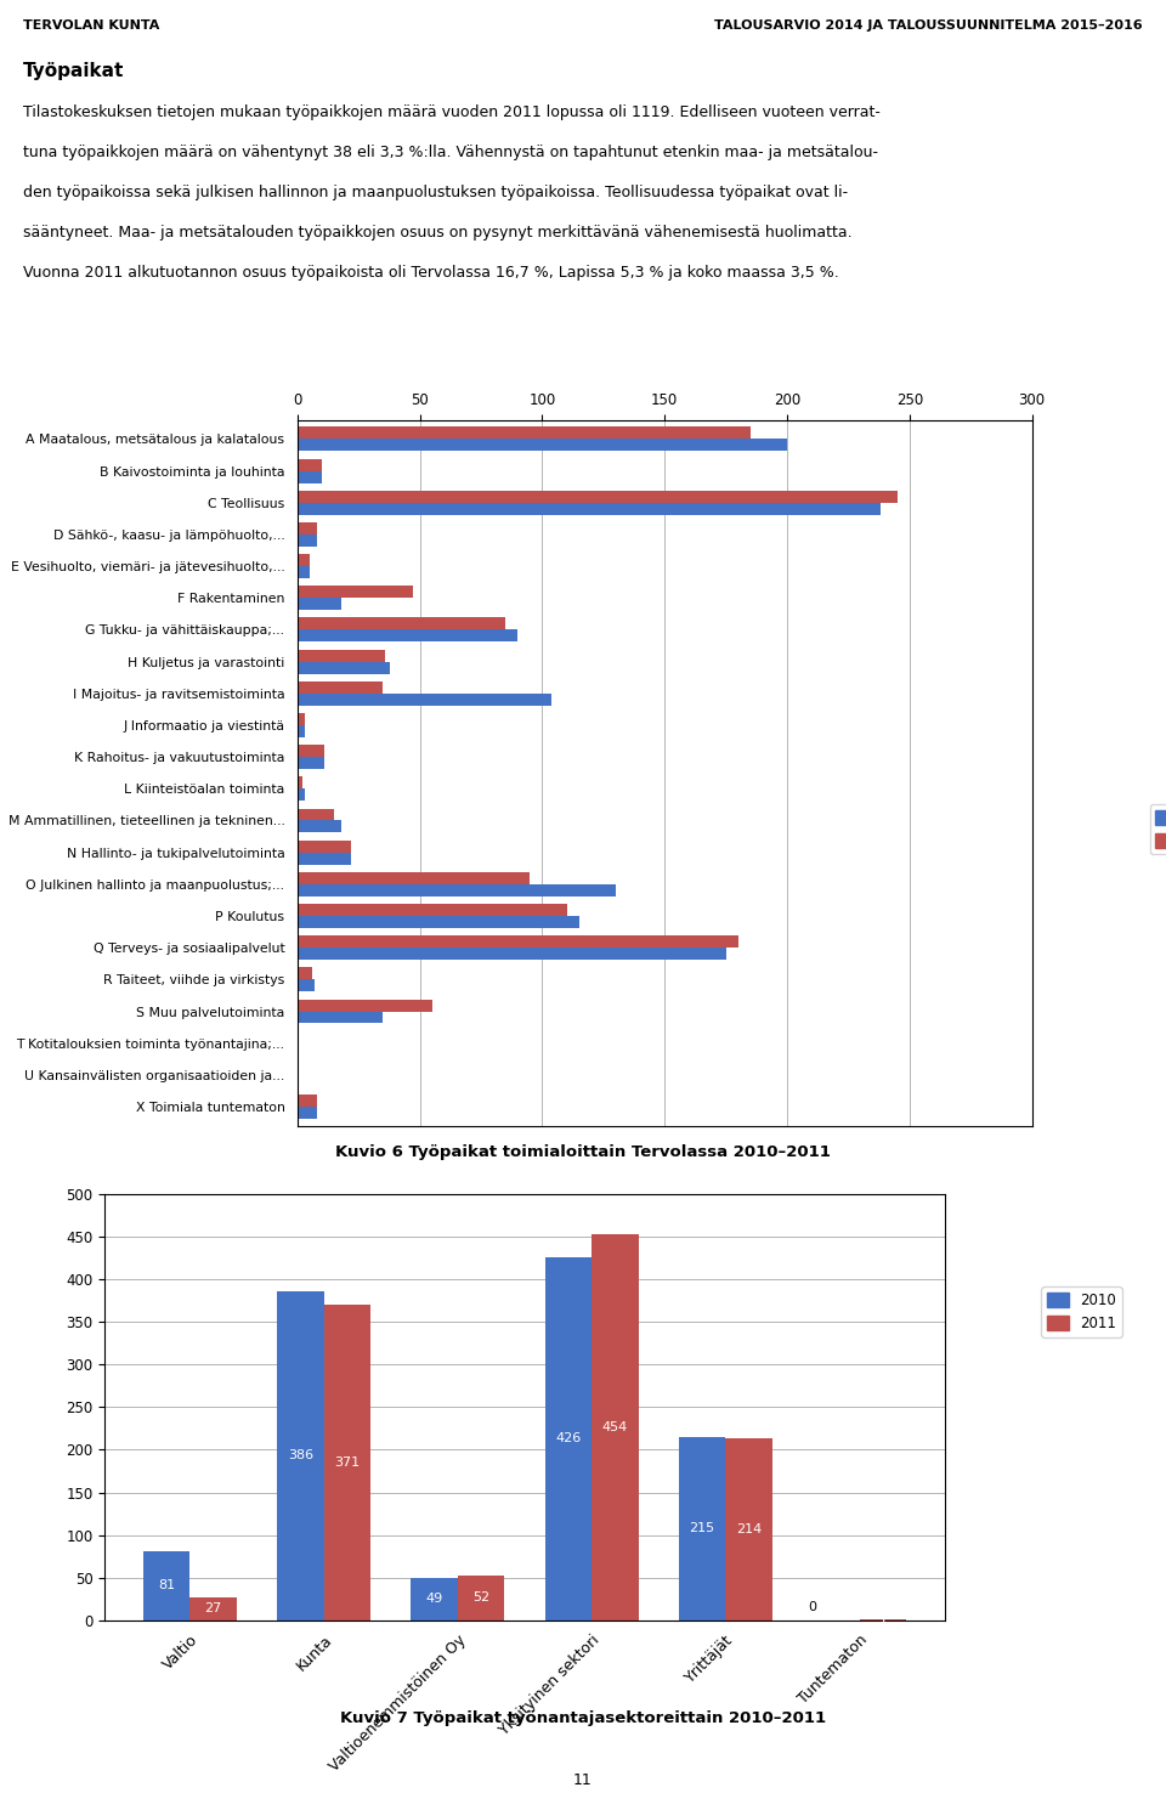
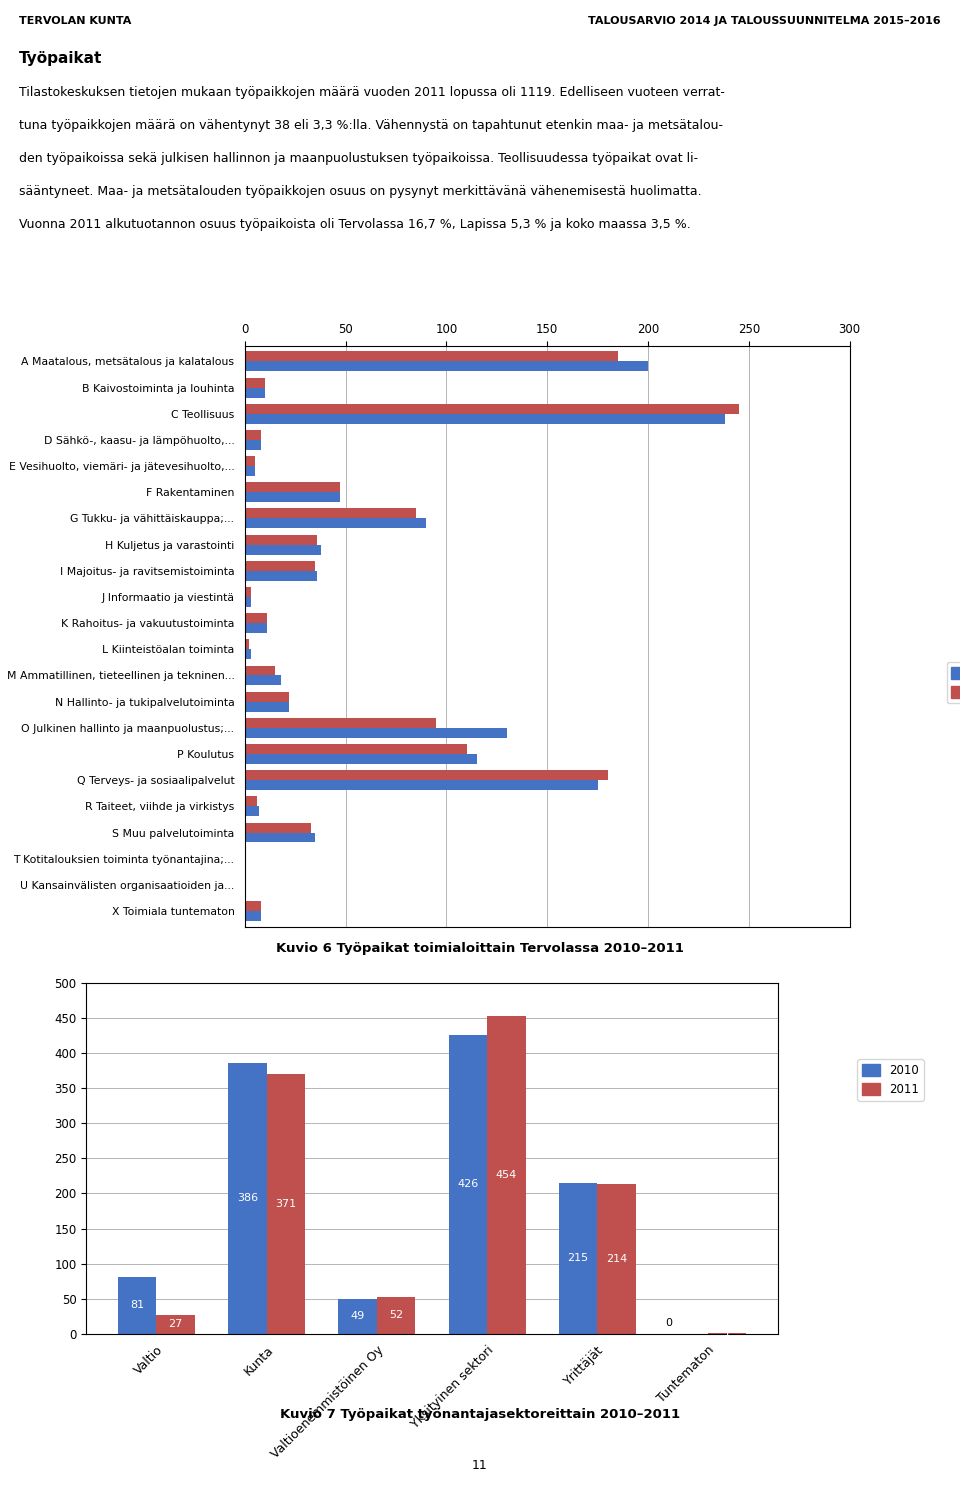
2010/F Rakentaminen: 18 -> 47
2010/I Majoitus- ja ravitsemistoiminta: 104 -> 36
2011/S Muu palvelutoiminta: 55 -> 33
